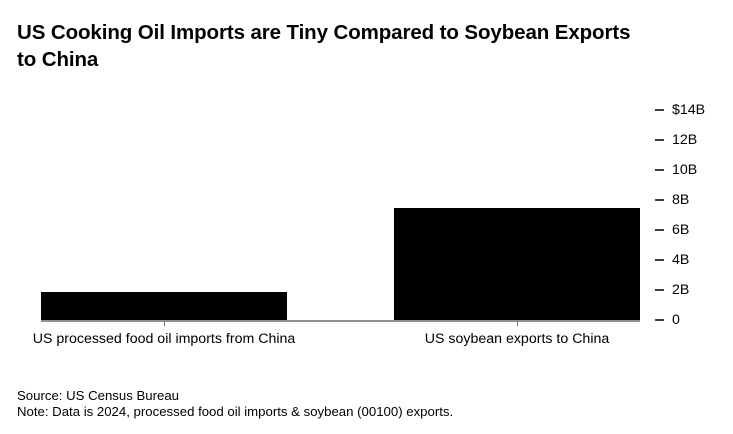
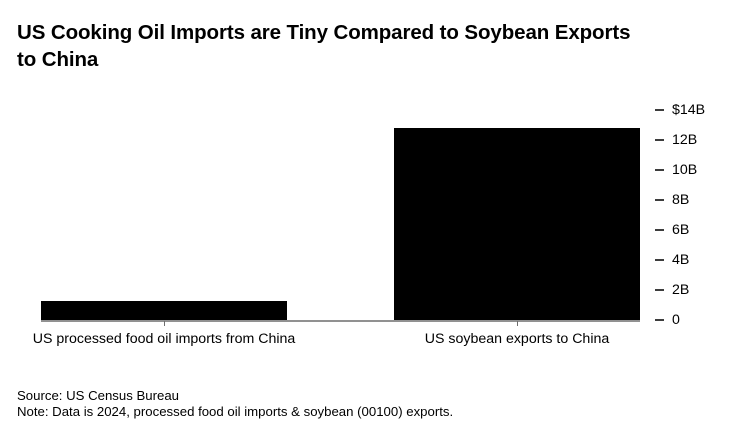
US processed food oil imports from China: $1.9B -> $1.2B
US soybean exports to China: $7.5B -> $12.8B
